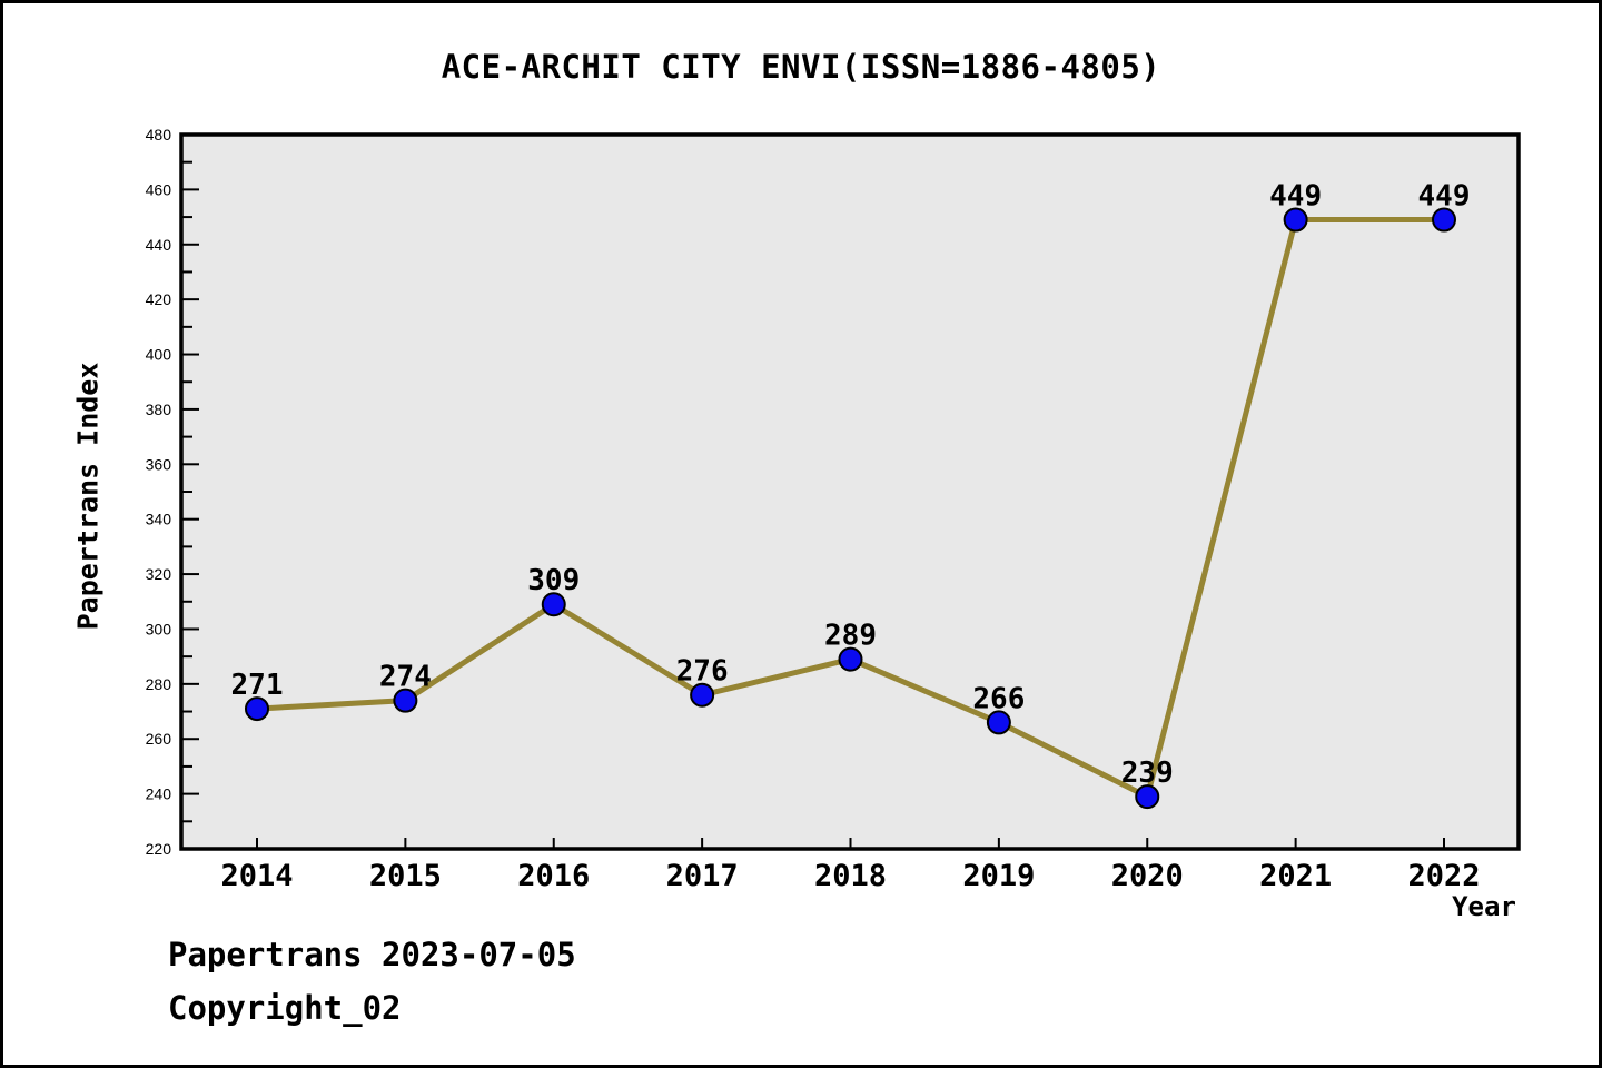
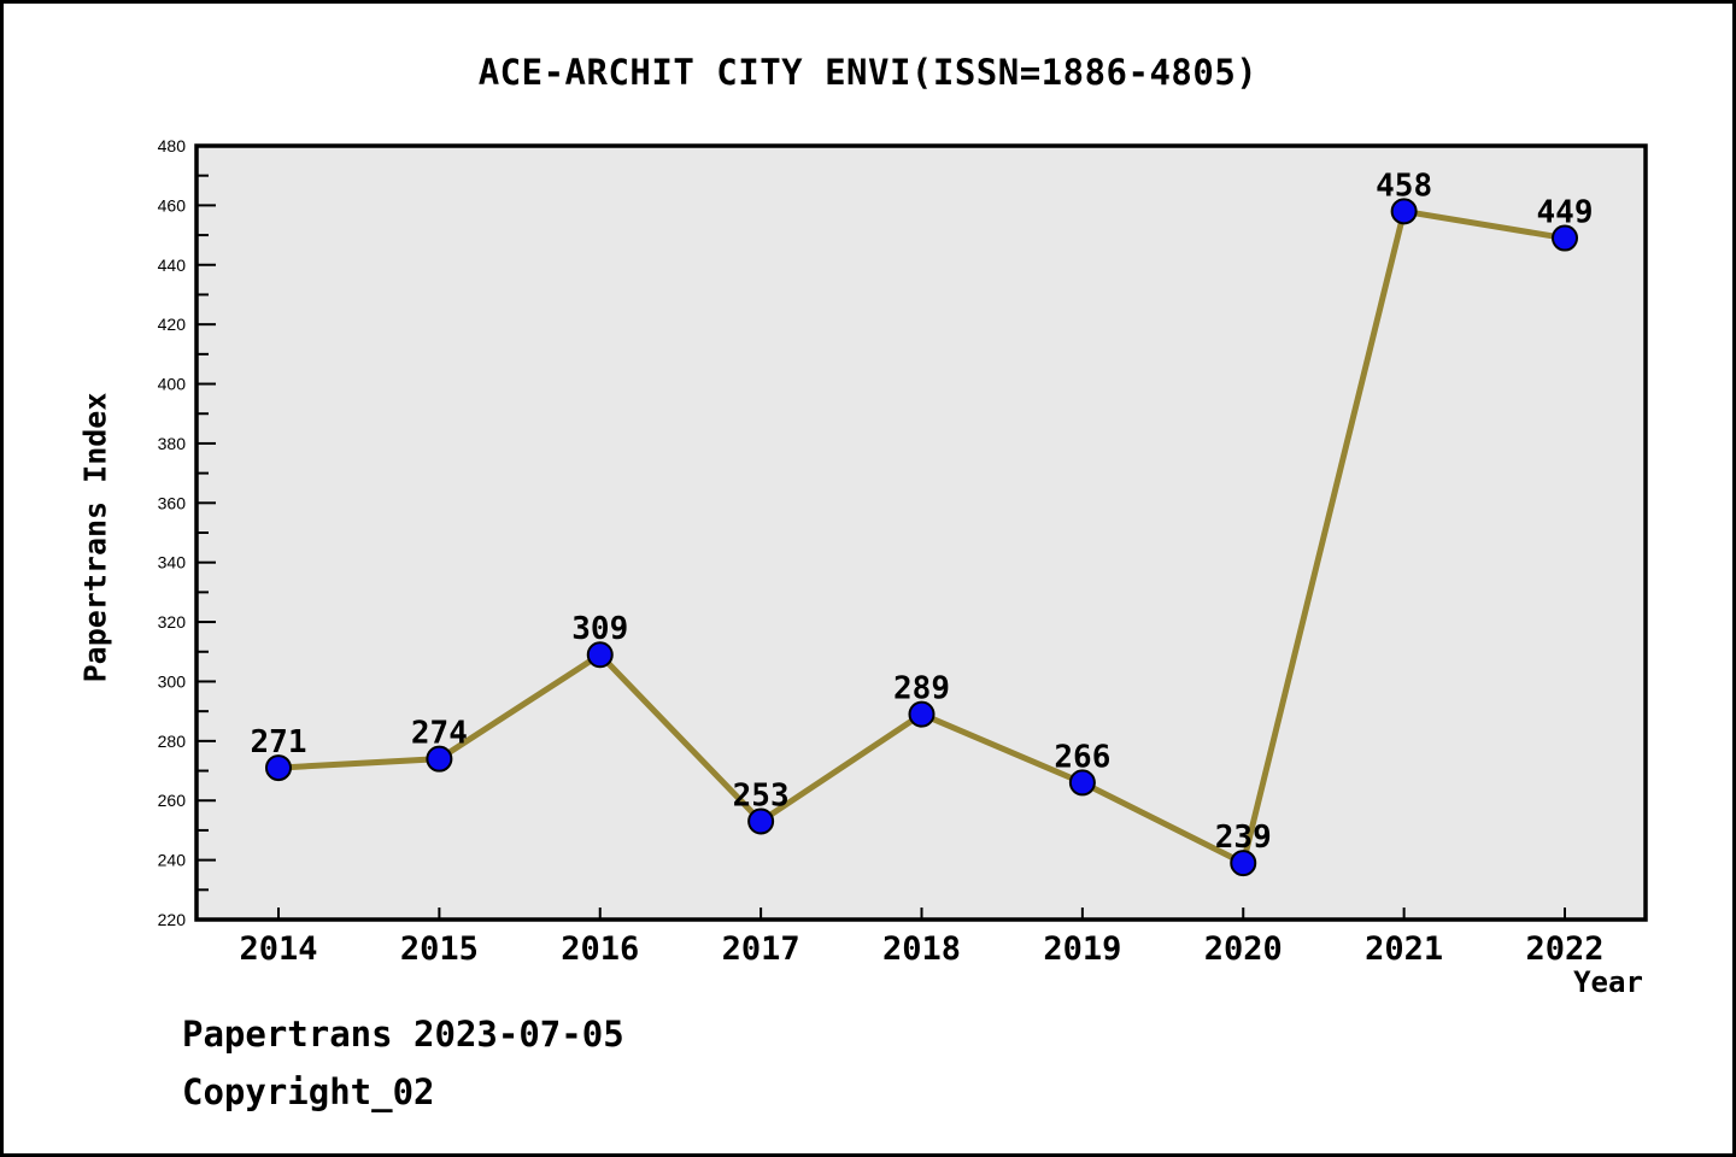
2017: 276 -> 253
2021: 449 -> 458
